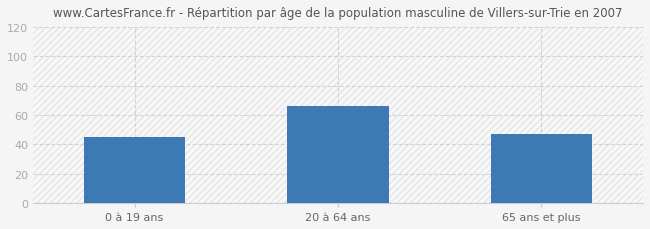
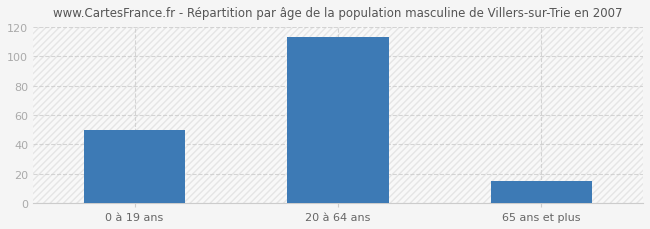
0 à 19 ans: 45 -> 50
20 à 64 ans: 66 -> 113
65 ans et plus: 47 -> 15
